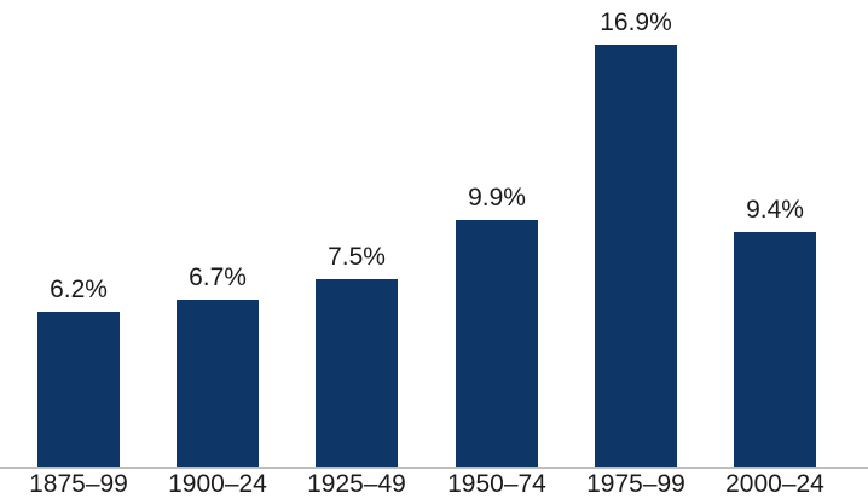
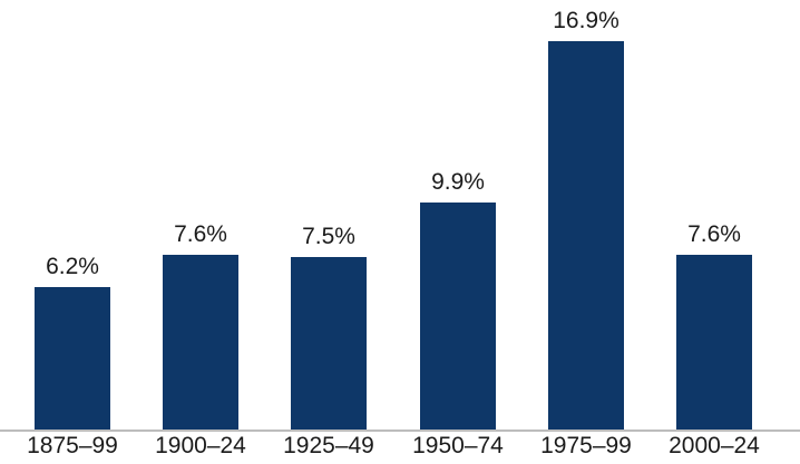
1900–24: 6.7% -> 7.6%
2000–24: 9.4% -> 7.6%
